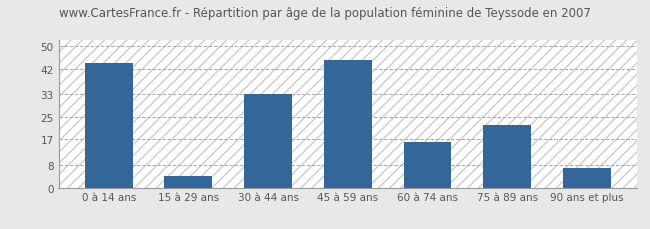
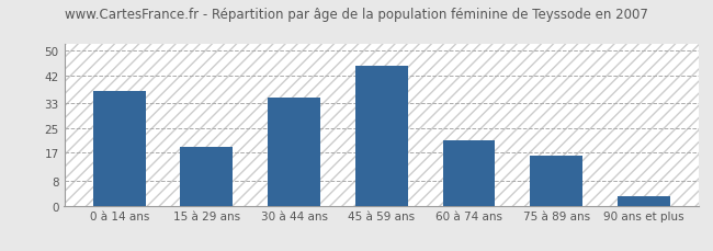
0 à 14 ans: 44 -> 37
15 à 29 ans: 4 -> 19
30 à 44 ans: 33 -> 35
60 à 74 ans: 16 -> 21
75 à 89 ans: 22 -> 16
90 ans et plus: 7 -> 3
